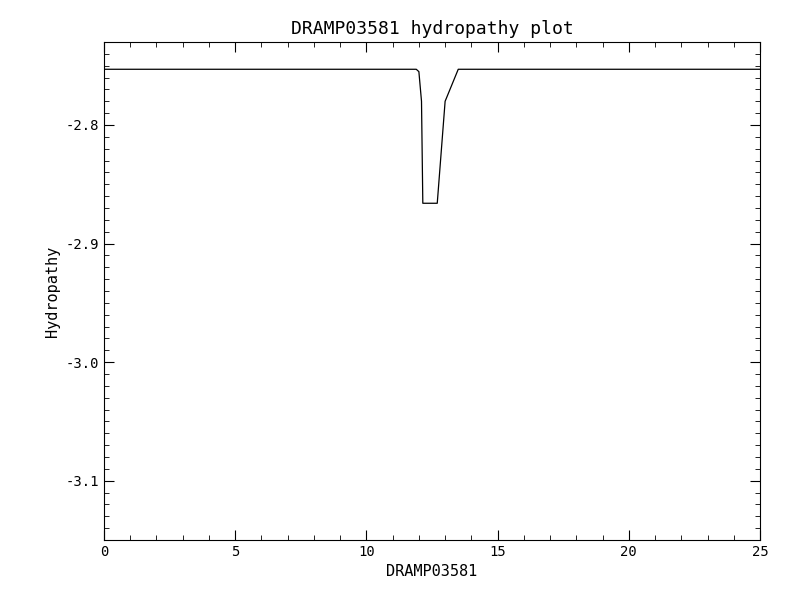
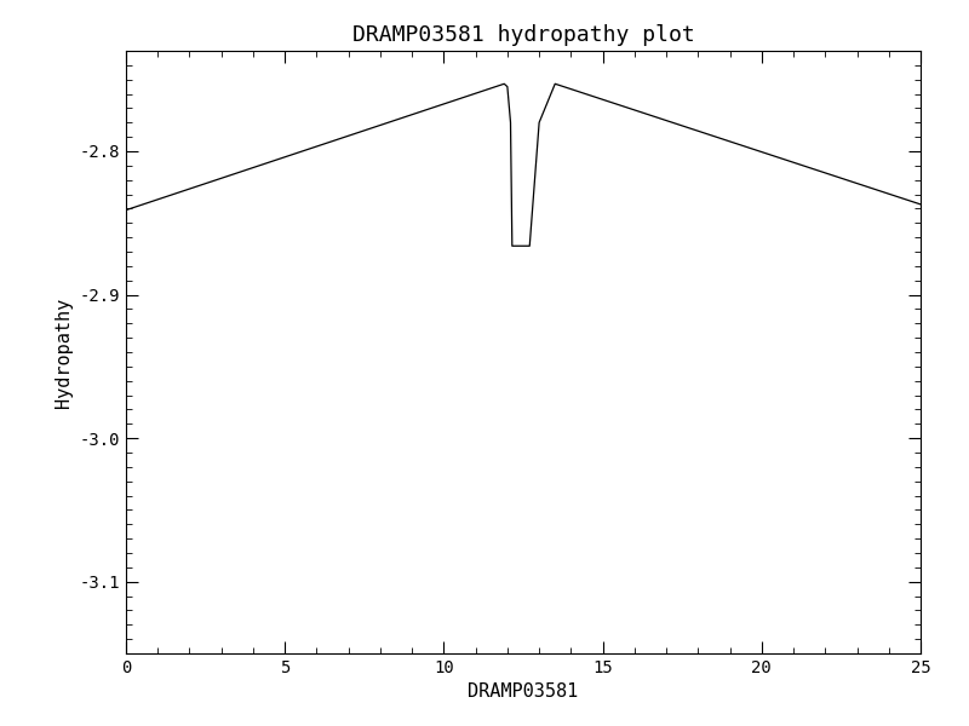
0: -2.753 -> -2.841
25: -2.753 -> -2.837
